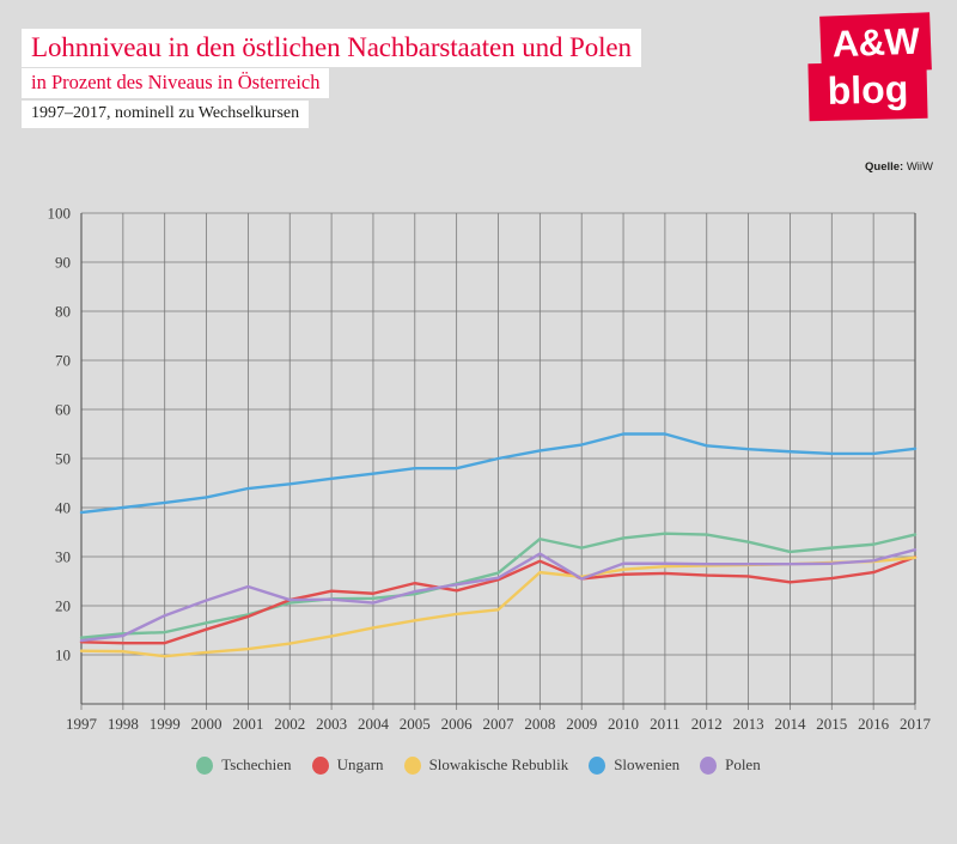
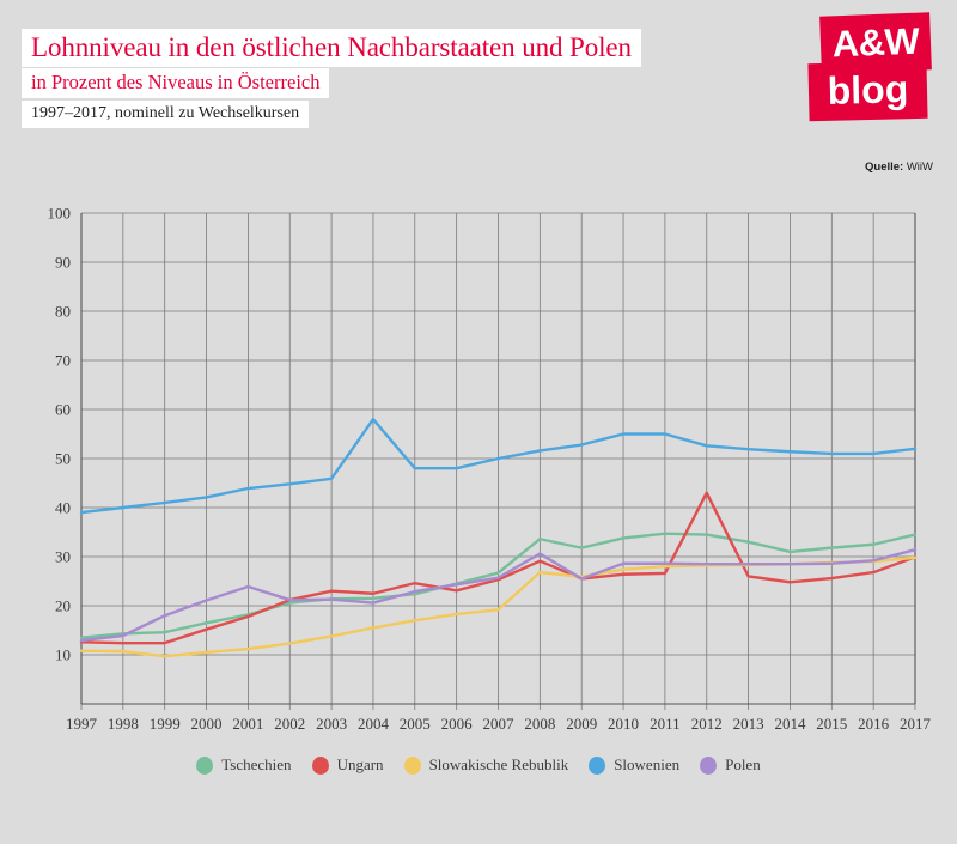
Slowenien/2004: 47 -> 58
Ungarn/2012: 26 -> 43
